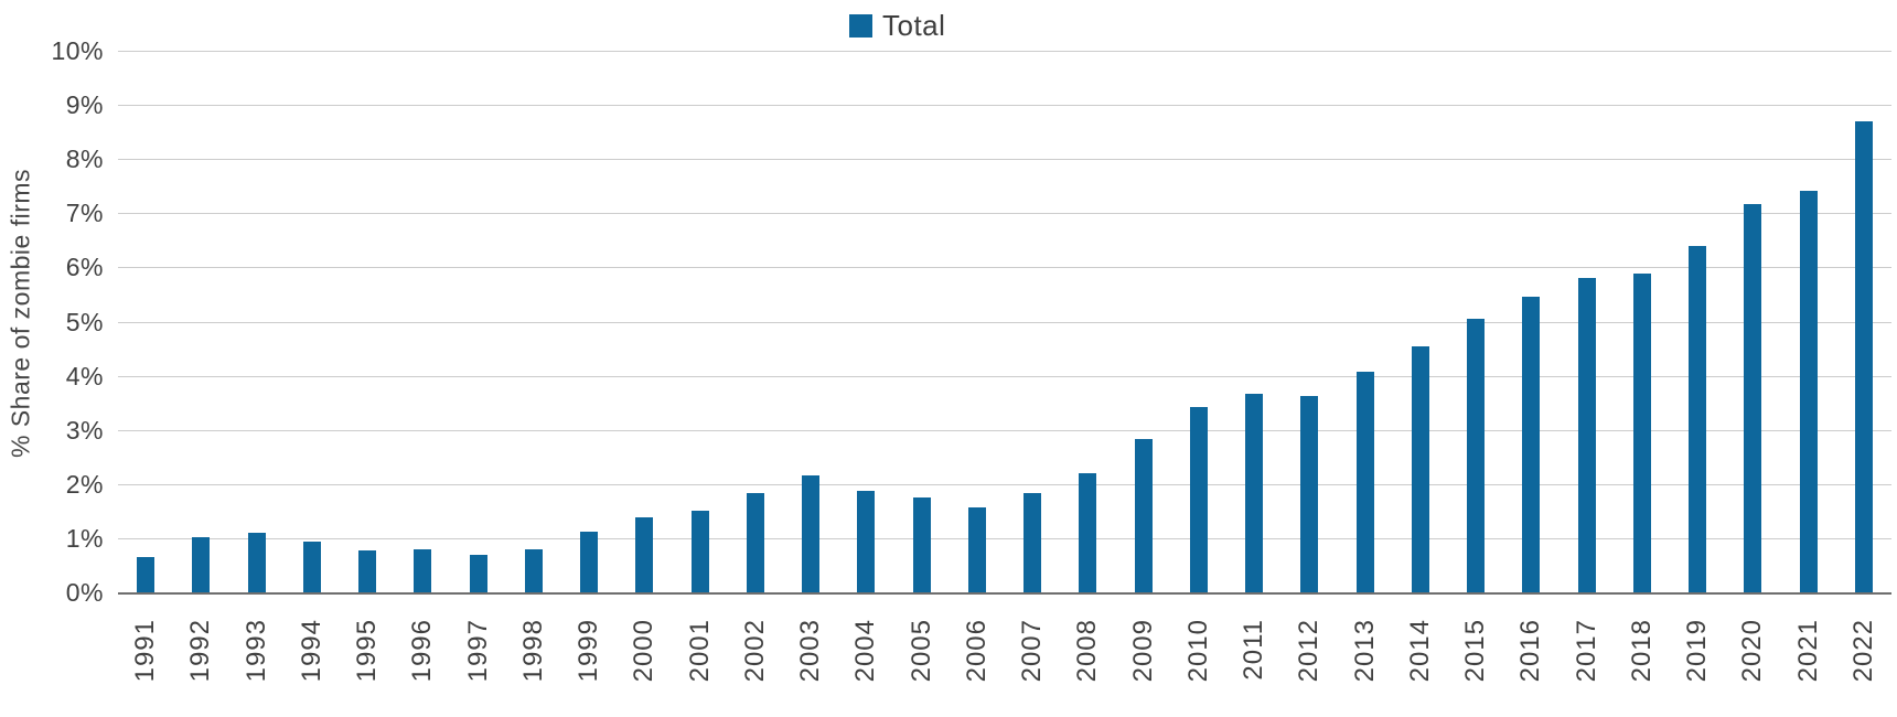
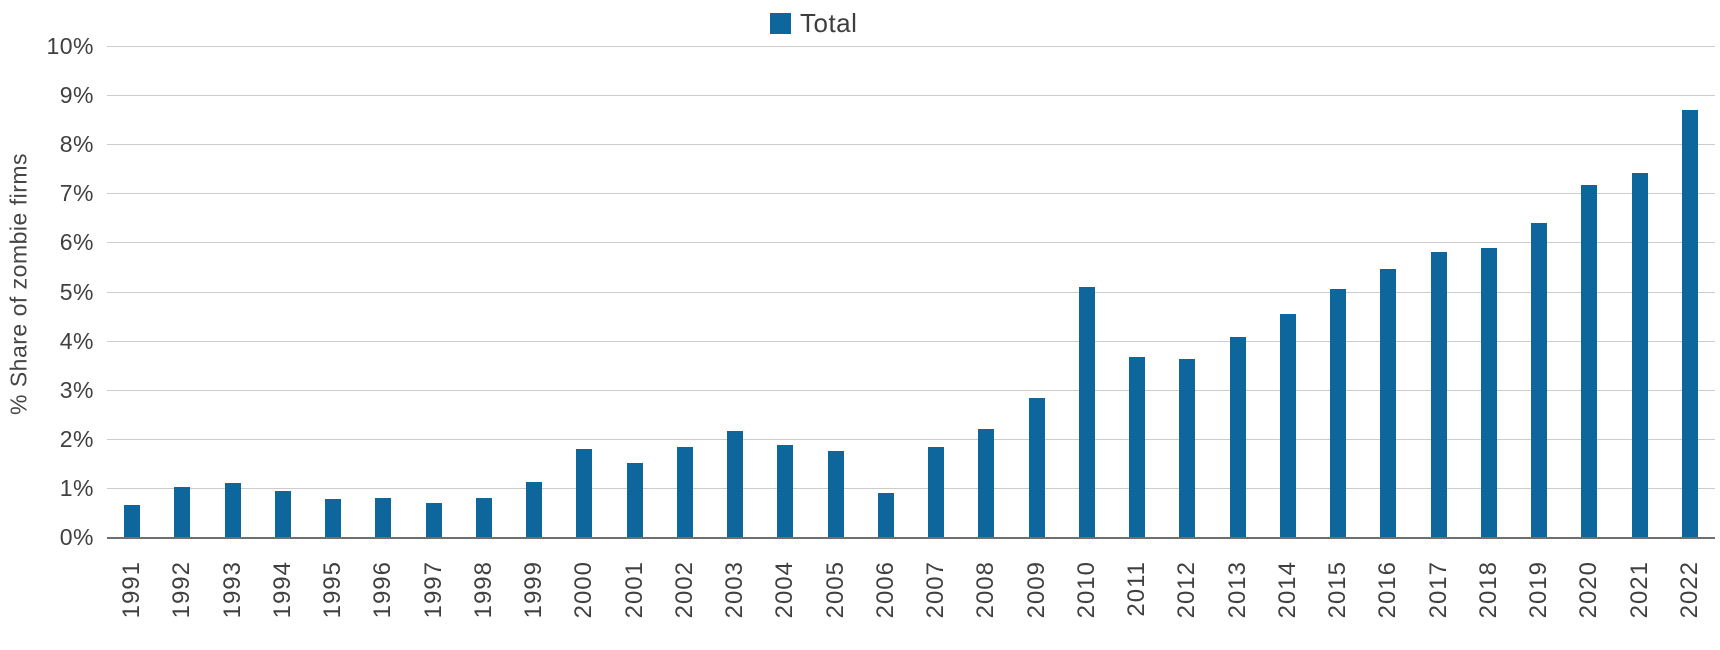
2000: 1.4% -> 1.8%
2006: 1.6% -> 0.9%
2010: 3.4% -> 5.1%
